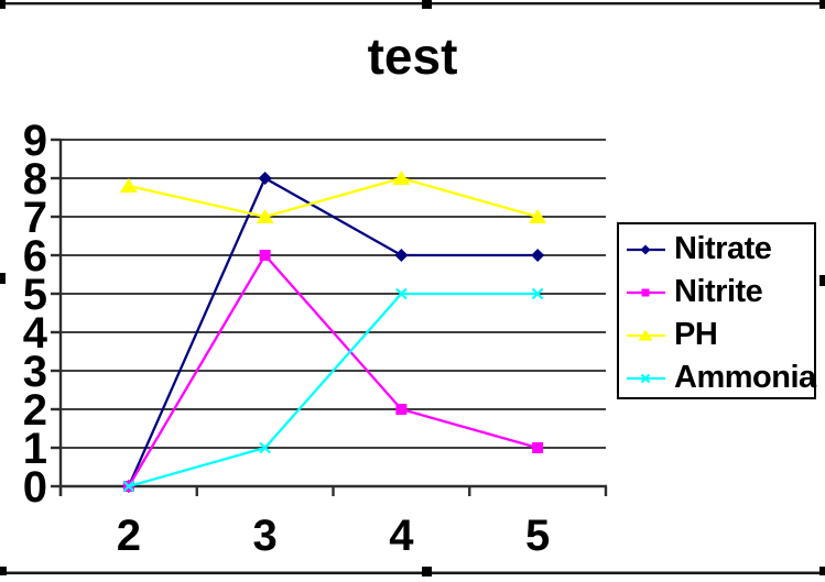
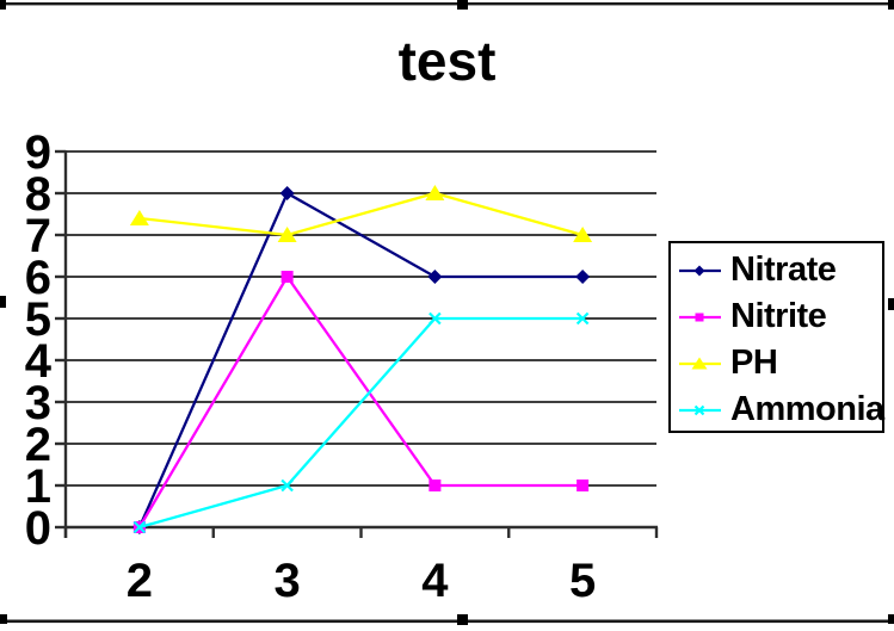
PH/2: 7.8 -> 7.4
Nitrite/4: 2 -> 1
